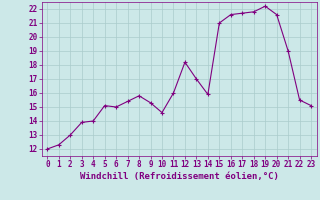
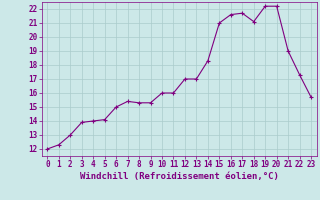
5: 15.1 -> 14.1
8: 15.8 -> 15.3
10: 14.6 -> 16.0
12: 18.2 -> 17.0
14: 15.9 -> 18.3
18: 21.8 -> 21.1
20: 21.6 -> 22.2
22: 15.5 -> 17.3
23: 15.1 -> 15.7
